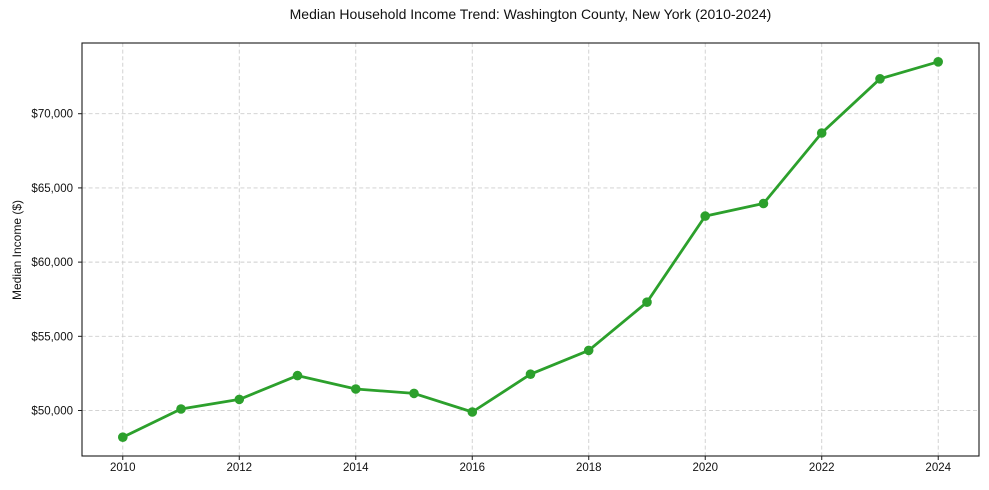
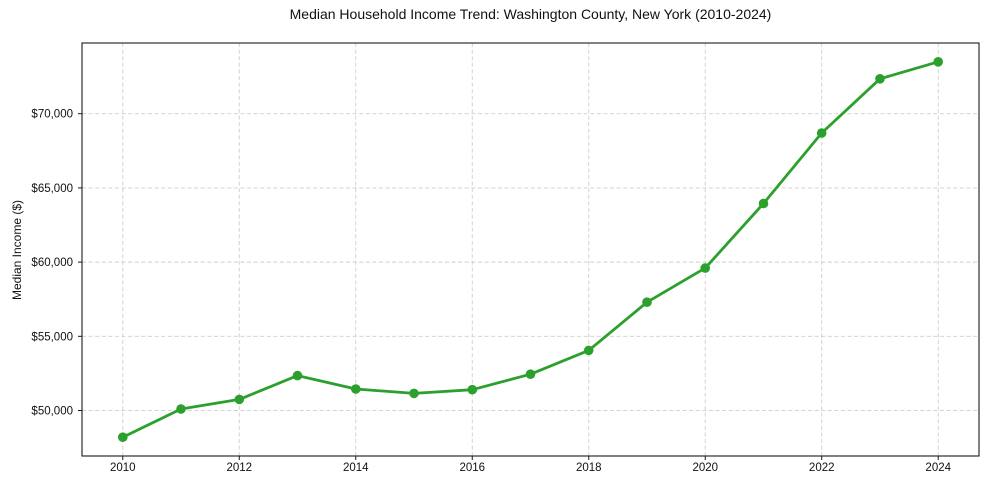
2016: $49900 -> $51400
2020: $63100 -> $59600
